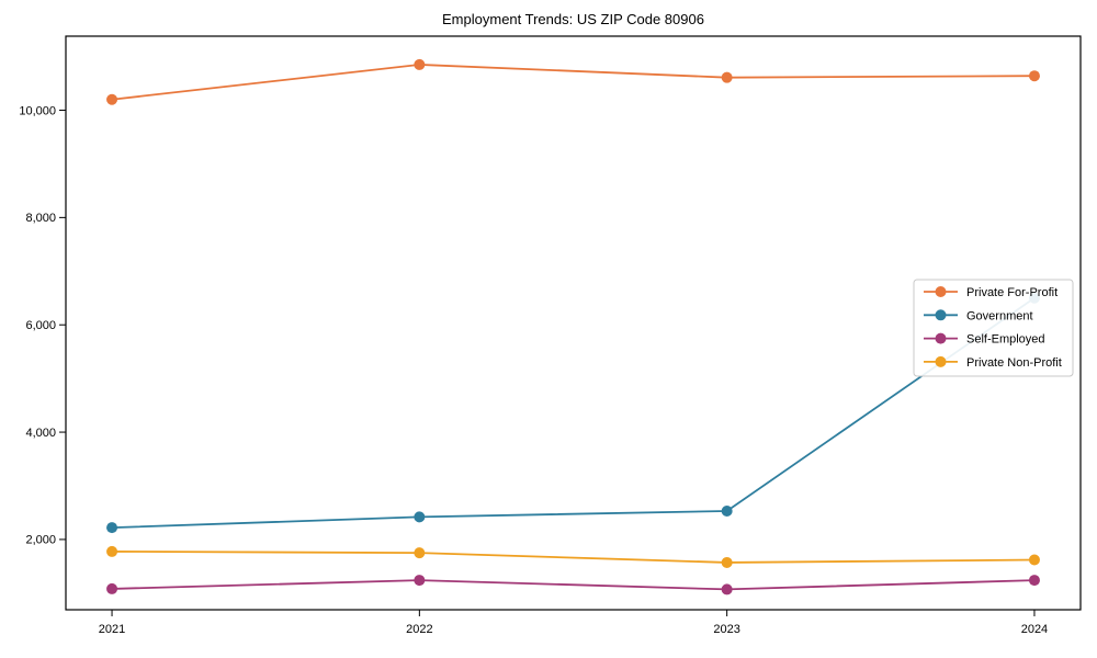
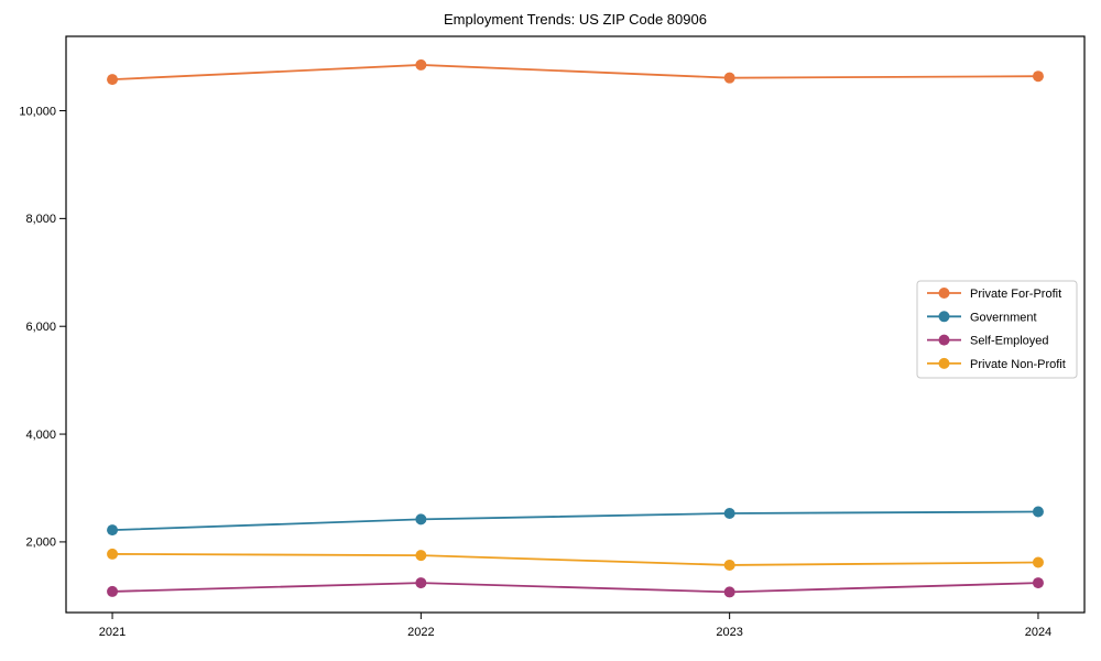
Private For-Profit/2021: 10200 -> 10600
Government/2024: 6500 -> 2600
